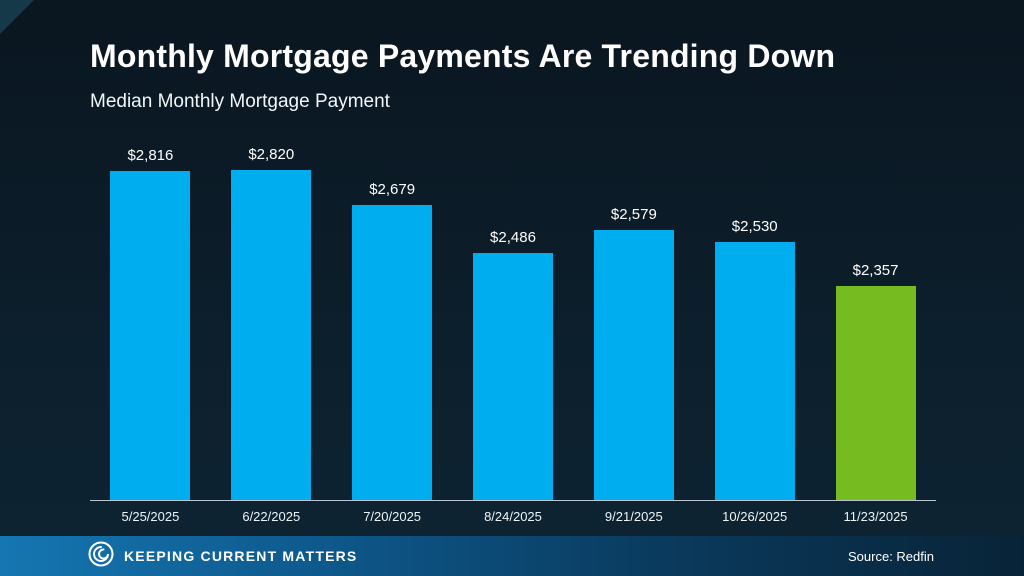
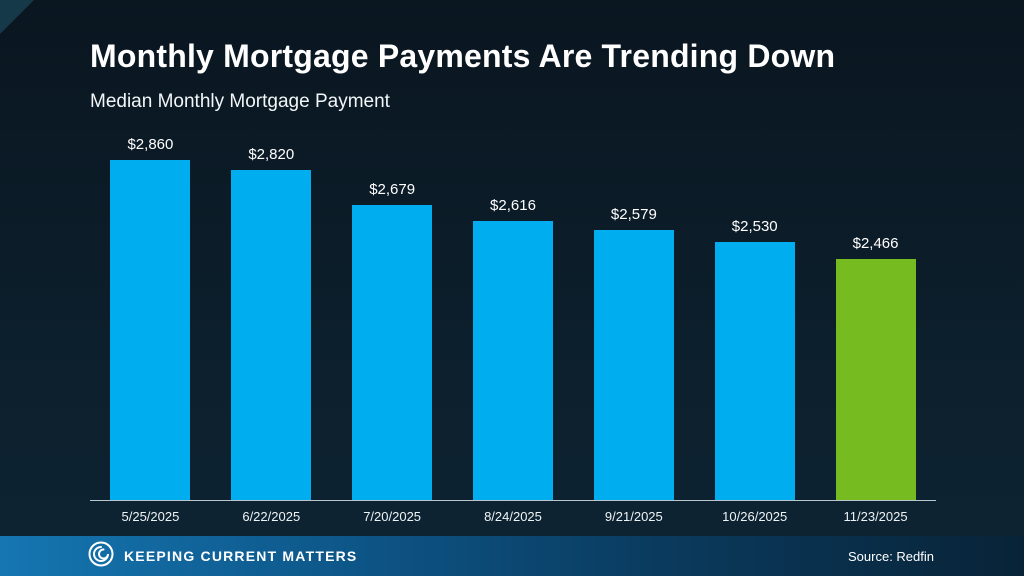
5/25/2025: $2,816 -> $2,860
8/24/2025: $2,486 -> $2,616
11/23/2025: $2,357 -> $2,466
